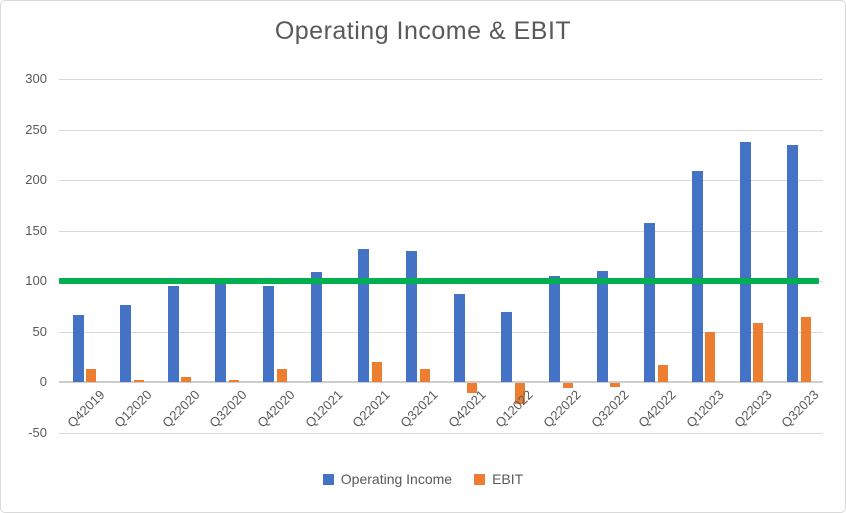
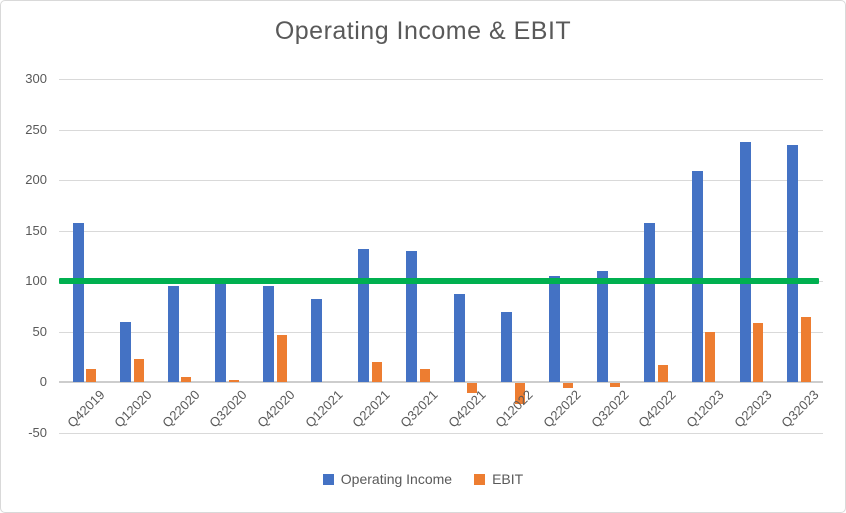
Operating Income/Q42019: 66 -> 157
Operating Income/Q12020: 76 -> 59
EBIT/Q12020: 2 -> 23
EBIT/Q42020: 13 -> 47
Operating Income/Q12021: 109 -> 82
